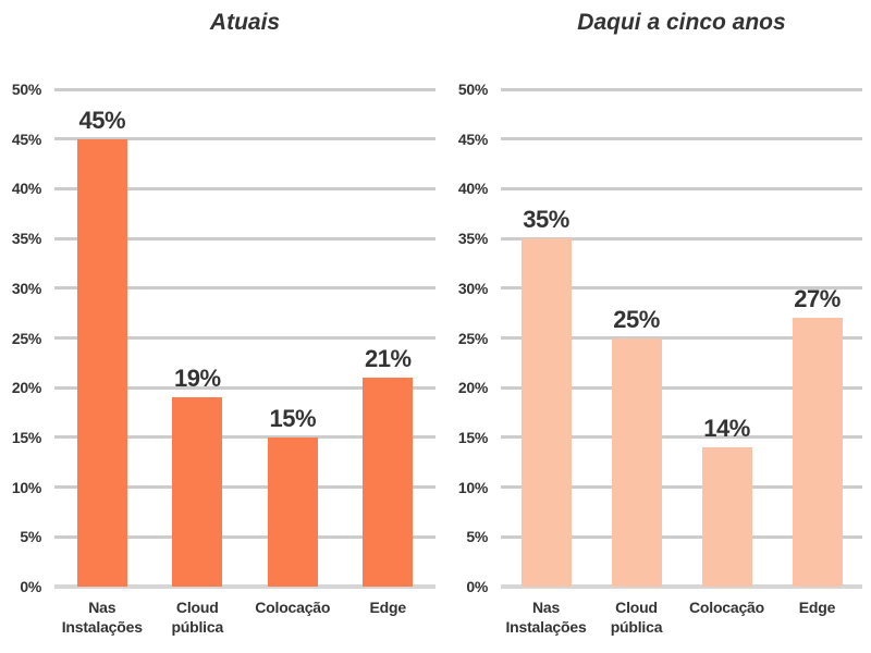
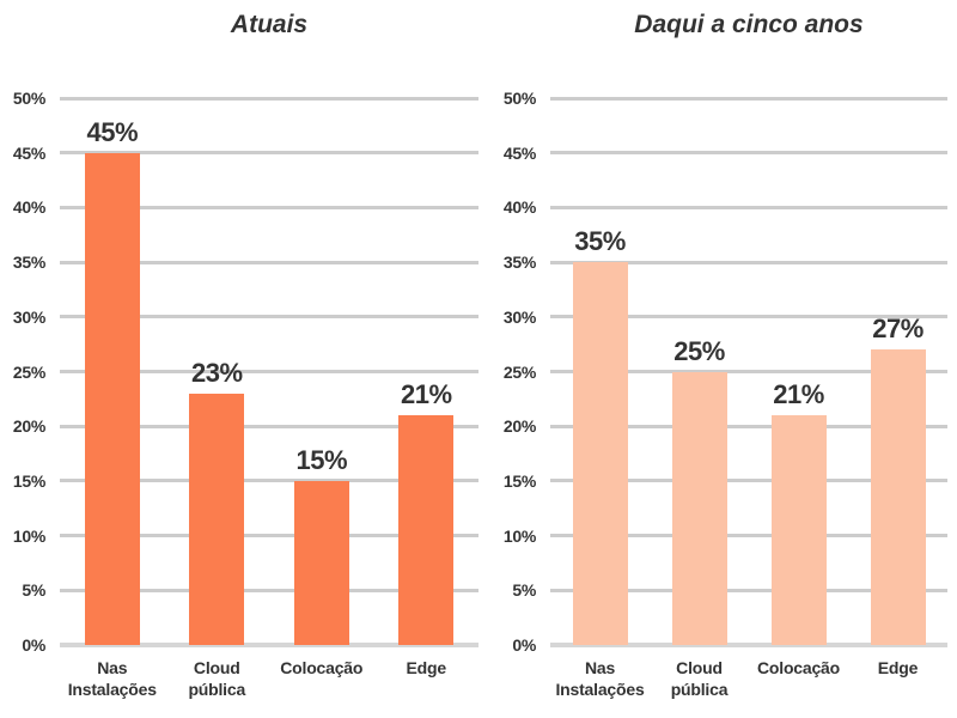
Atuais/Cloud pública: 19% -> 23%
Daqui a cinco anos/Colocação: 14% -> 21%
